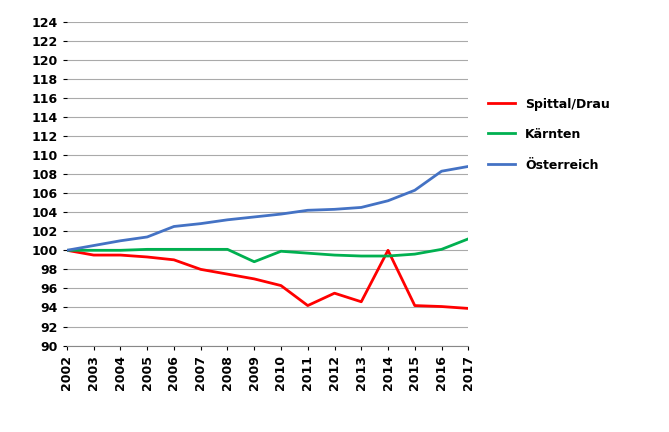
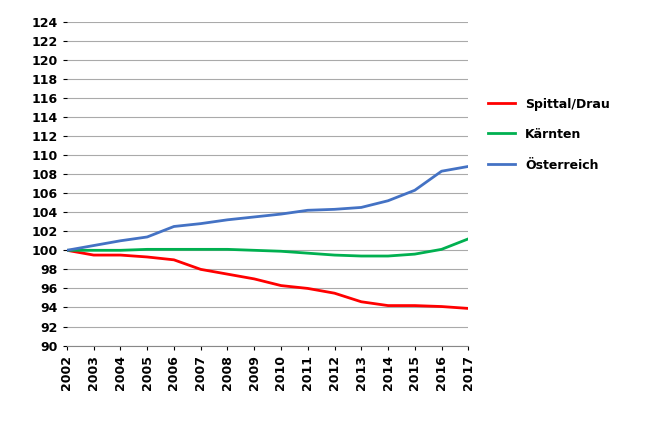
Kärnten/2009: 98.8 -> 100.0
Spittal/Drau/2011: 94.2 -> 96.0
Spittal/Drau/2014: 100.0 -> 94.2
